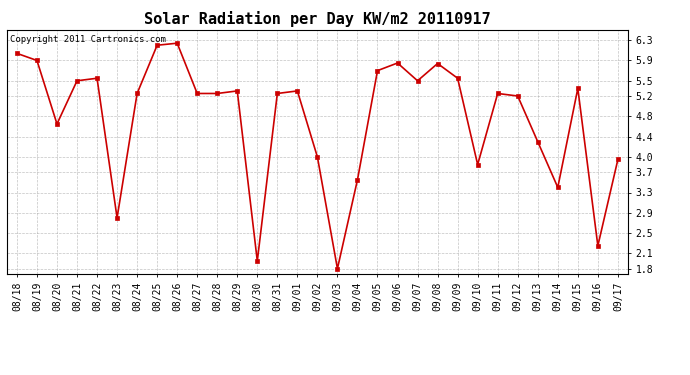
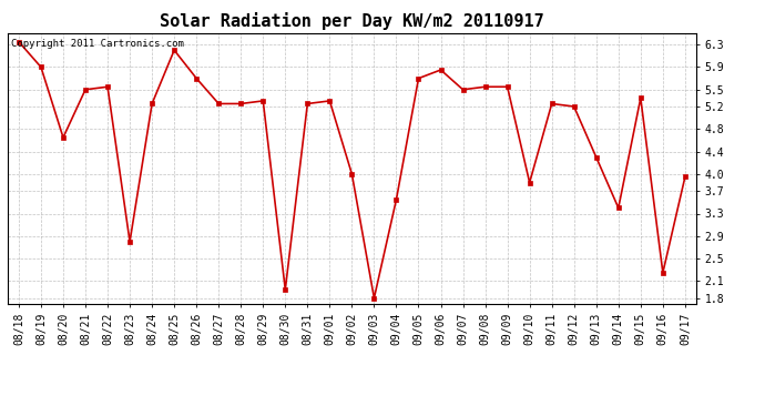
08/18: 6.04 -> 6.35
08/26: 6.24 -> 5.70
09/08: 5.84 -> 5.55
